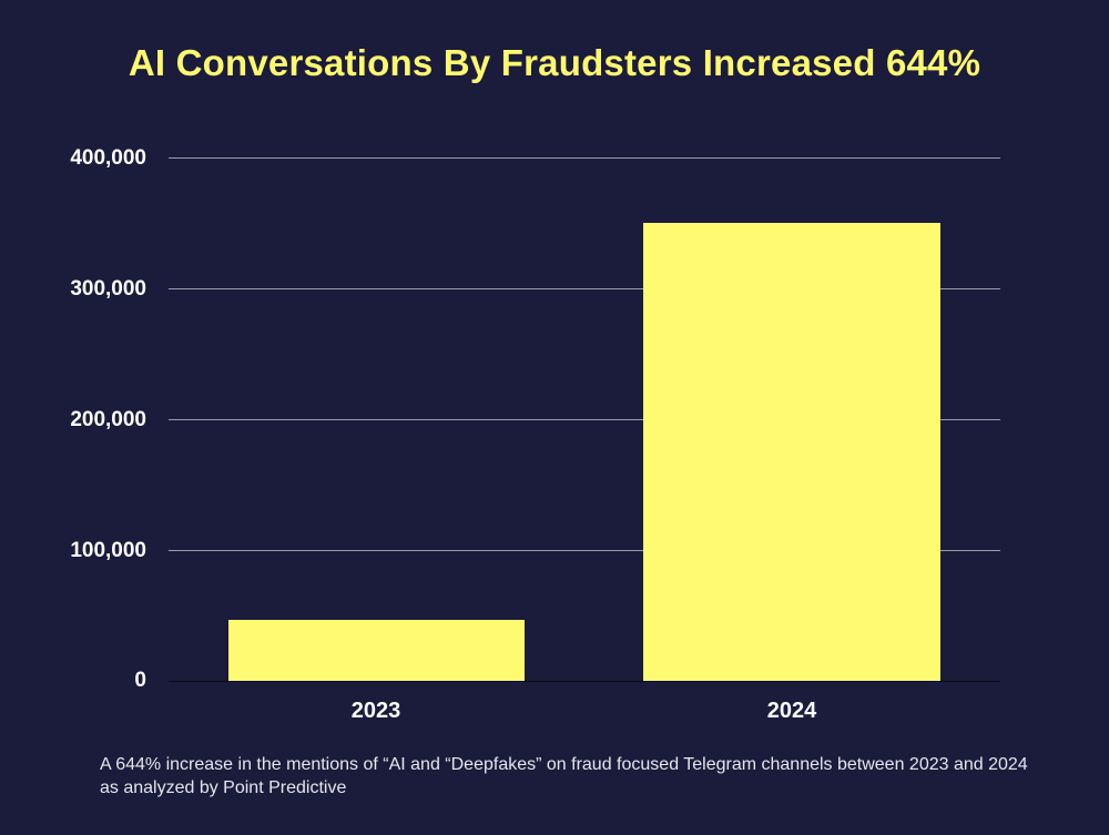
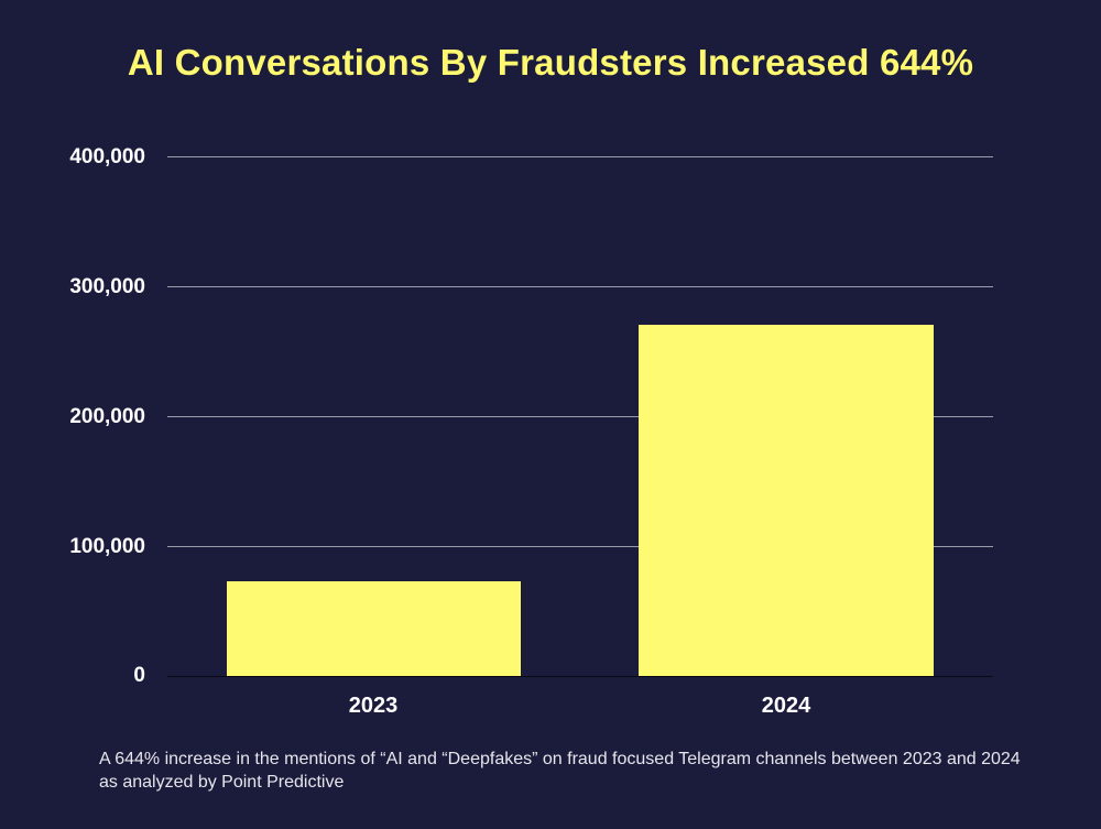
2023: 47000 -> 73000
2024: 350000 -> 270000
